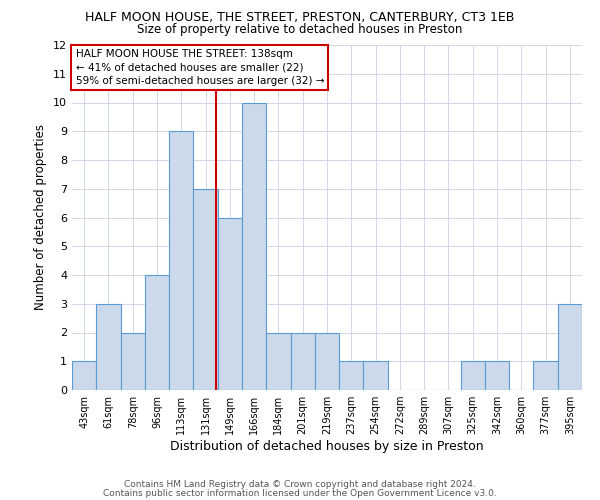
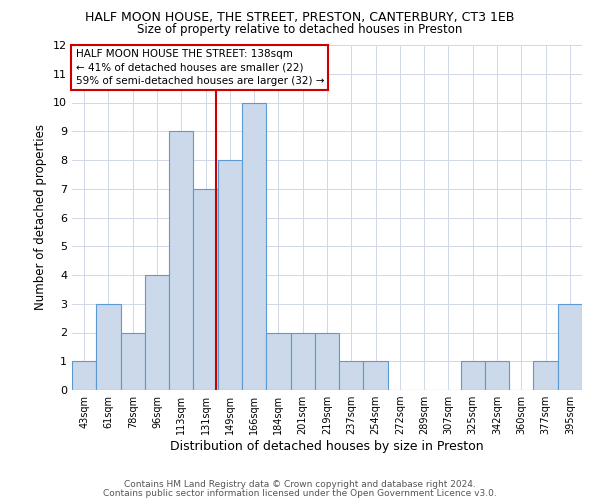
149sqm: 6 -> 8
